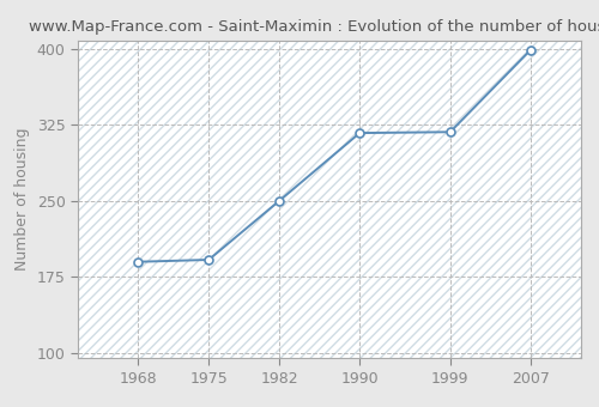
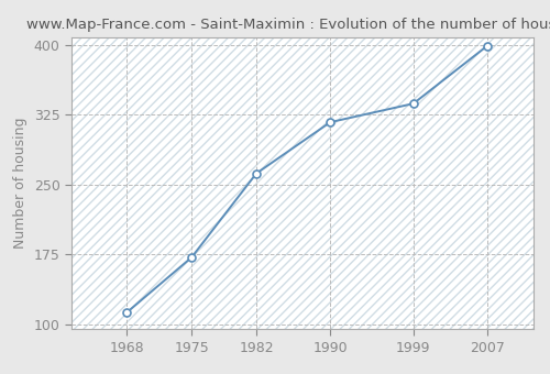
1968: 190 -> 113
1975: 192 -> 172
1982: 250 -> 262
1999: 318 -> 337
